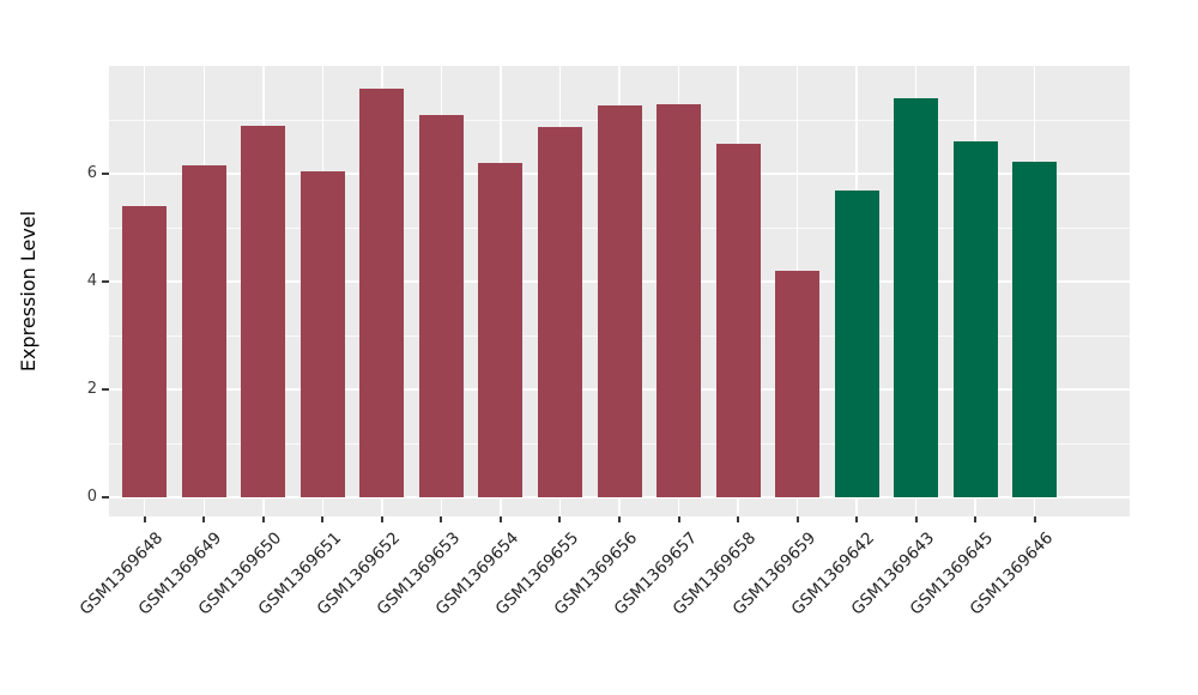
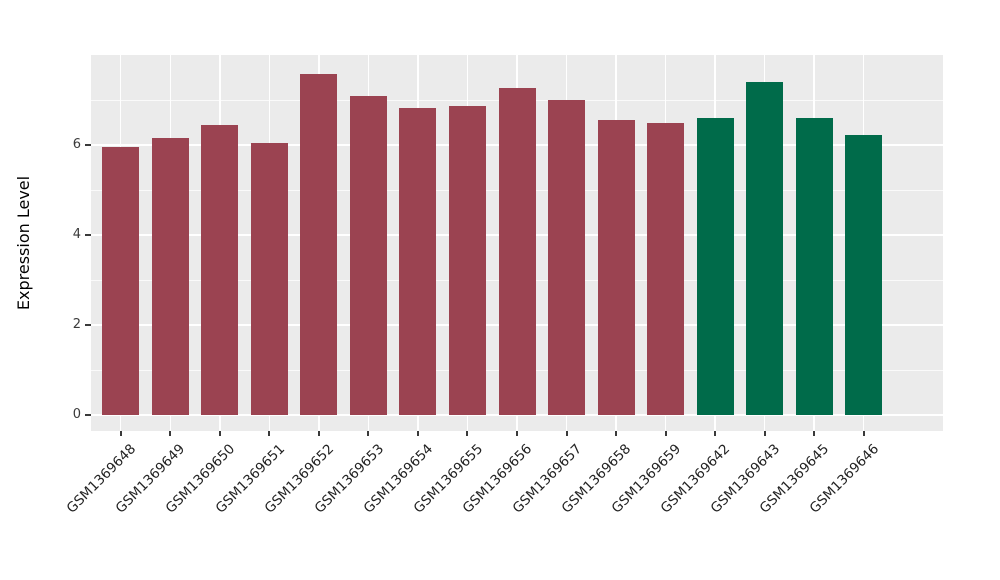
GSM1369648: 5.4 -> 6.0
GSM1369650: 6.9 -> 6.5
GSM1369654: 6.2 -> 6.8
GSM1369657: 7.3 -> 7.0
GSM1369659: 4.2 -> 6.5
GSM1369642: 5.7 -> 6.6
